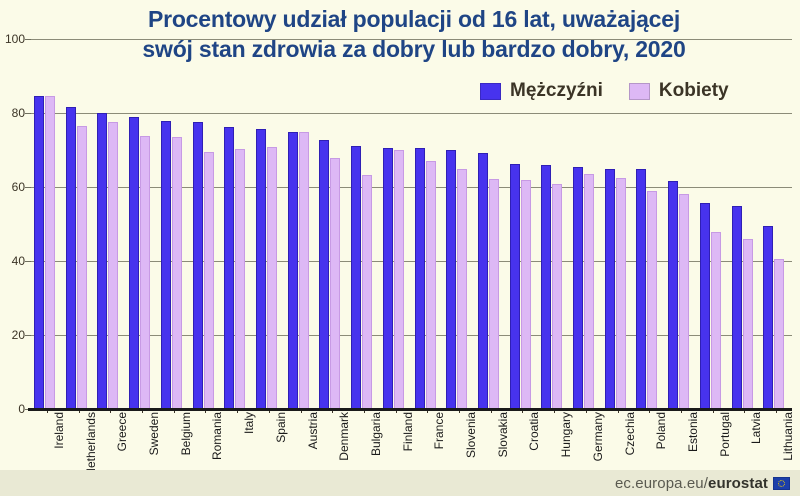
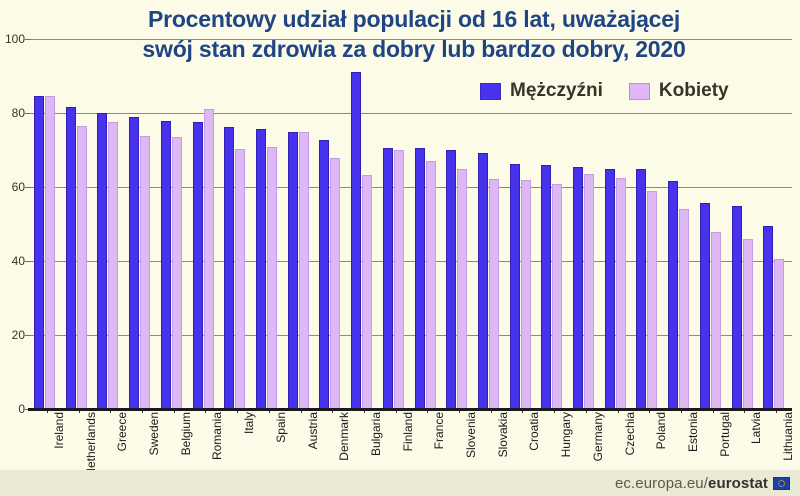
Kobiety/Romania: 70 -> 81
Mężczyźni/Bulgaria: 71 -> 91
Kobiety/Estonia: 58 -> 54
